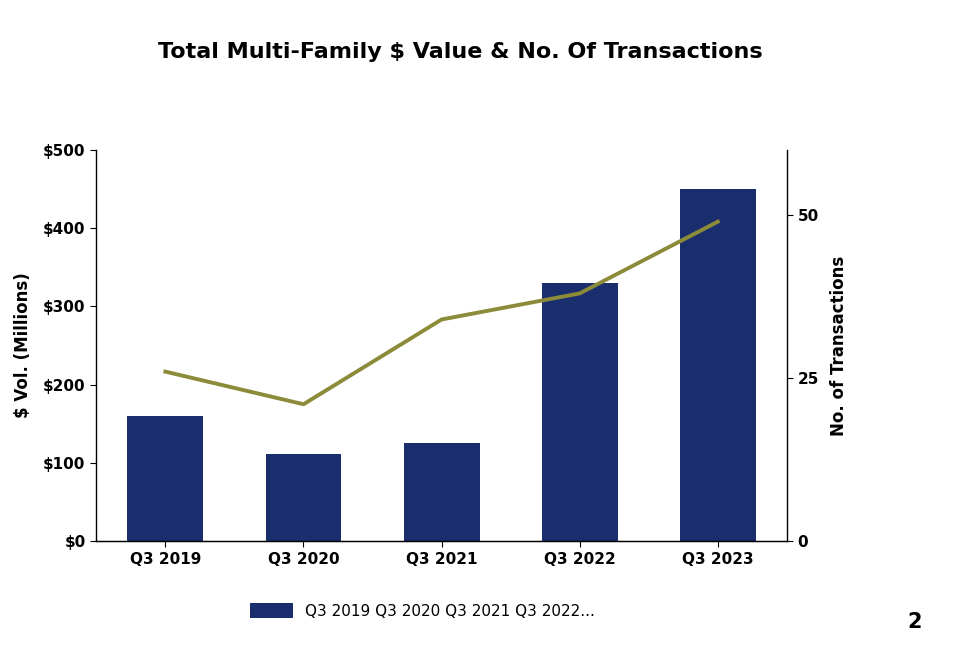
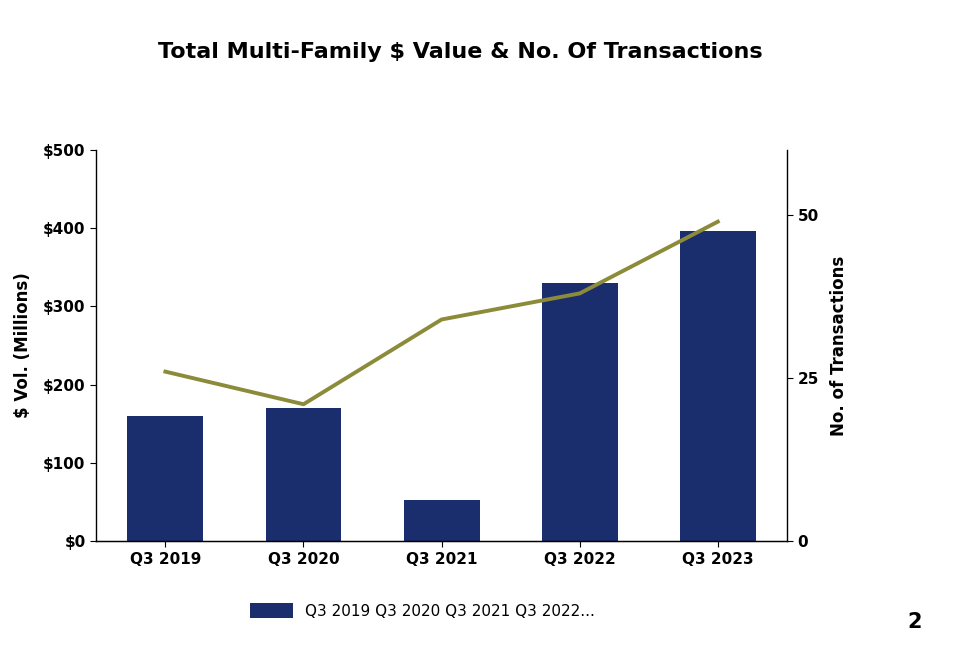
Q3 2019 Q3 2020 Q3 2021 Q3 2022.../Q3 2020: $112 -> $170
Q3 2019 Q3 2020 Q3 2021 Q3 2022.../Q3 2021: $125 -> $52
Q3 2019 Q3 2020 Q3 2021 Q3 2022.../Q3 2023: $450 -> $396
